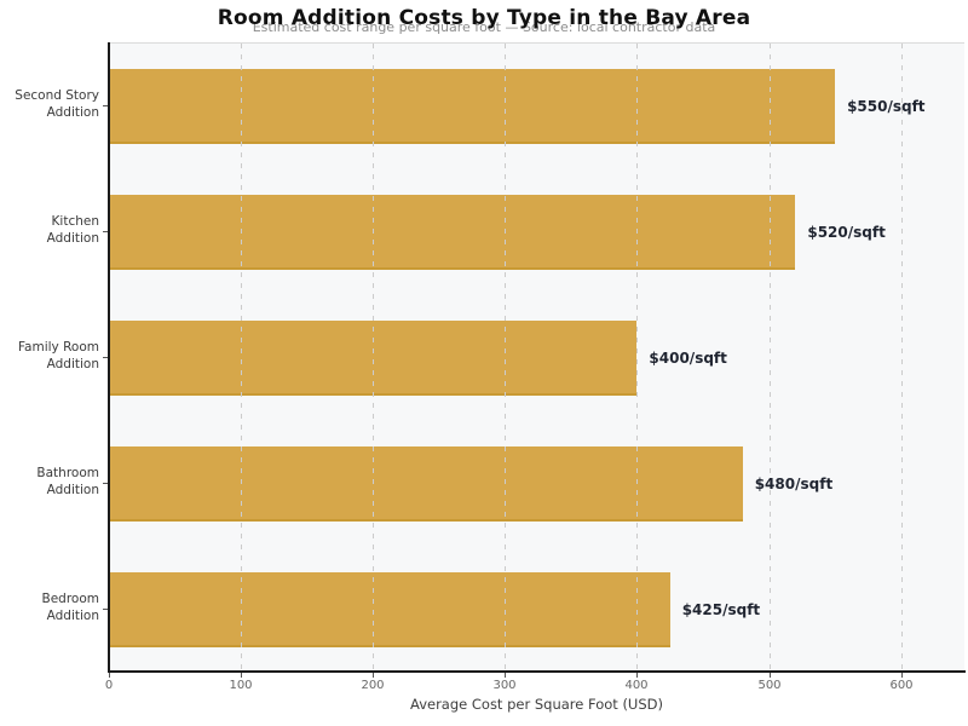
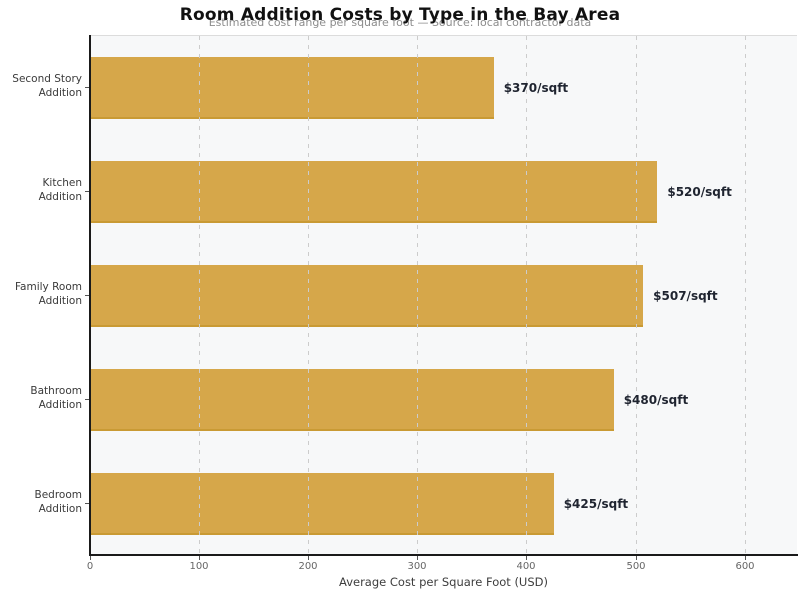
Second Story Addition: 550 -> 370
Family Room Addition: 400 -> 507
